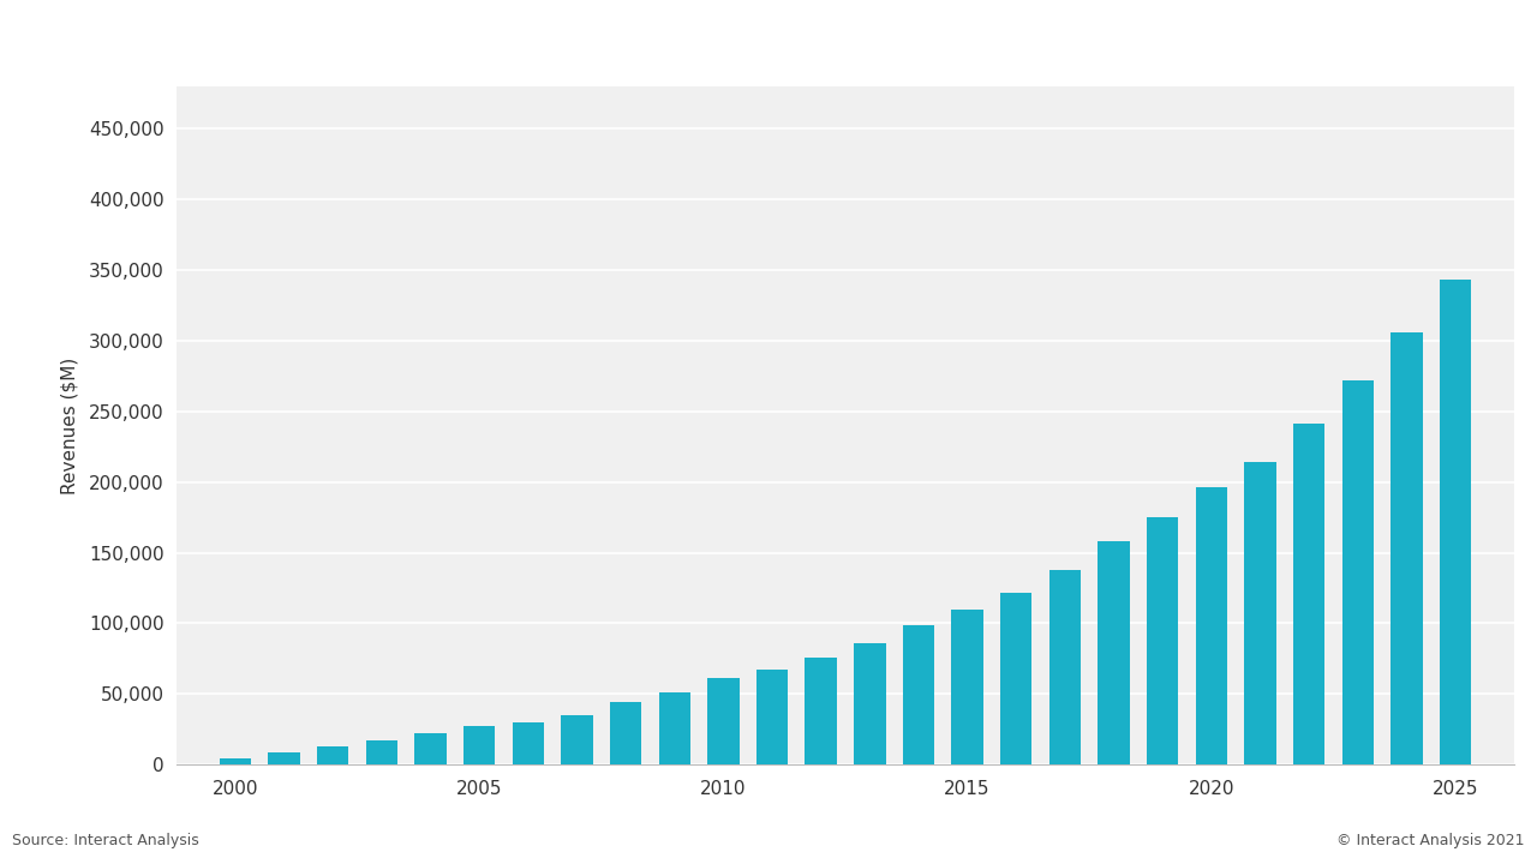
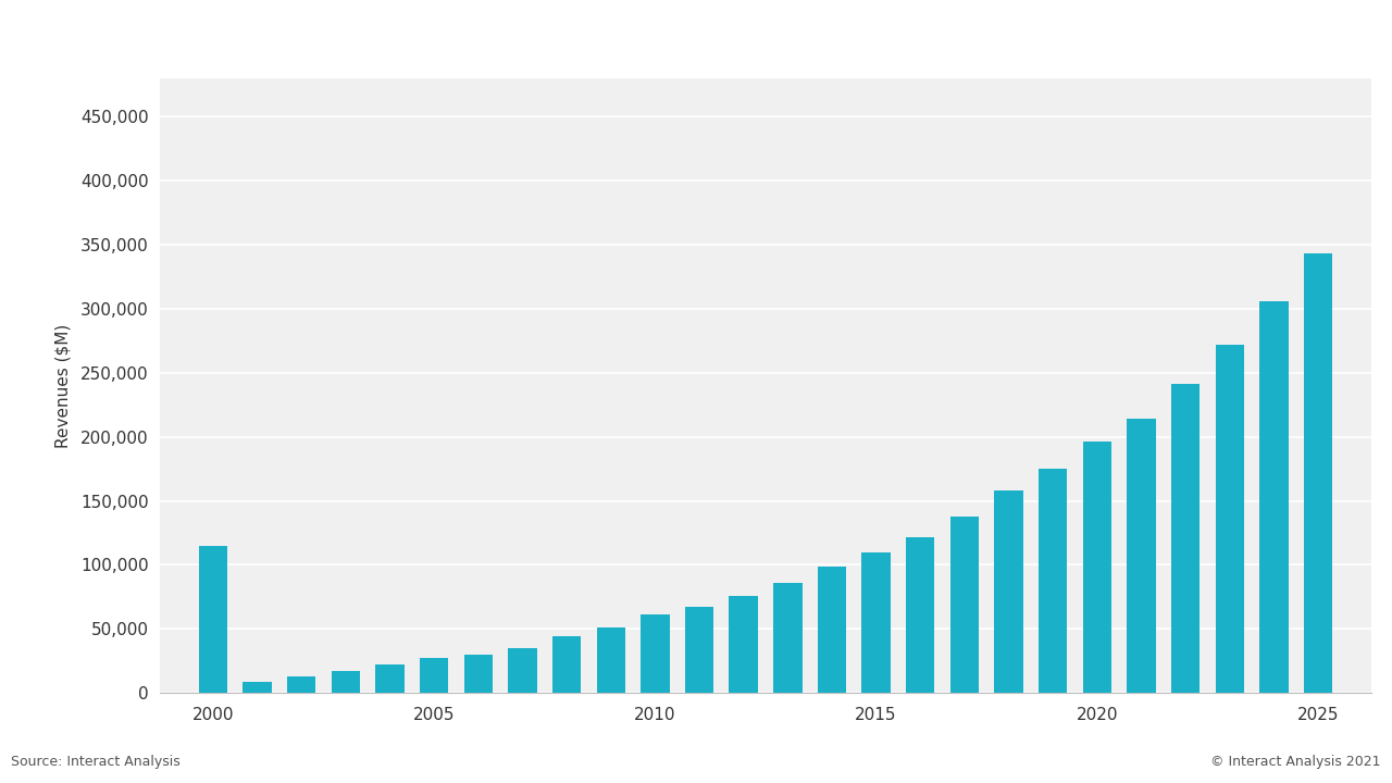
2000: 4,000 -> 115,000
